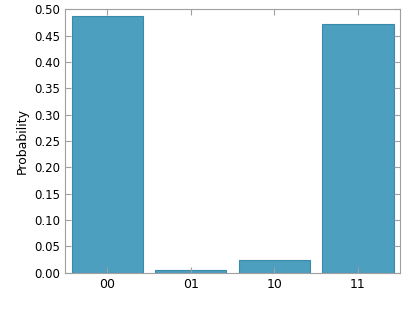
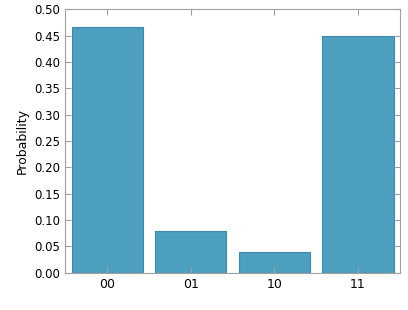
00: 0.487 -> 0.466
01: 0.005 -> 0.080
10: 0.025 -> 0.040
11: 0.472 -> 0.450
